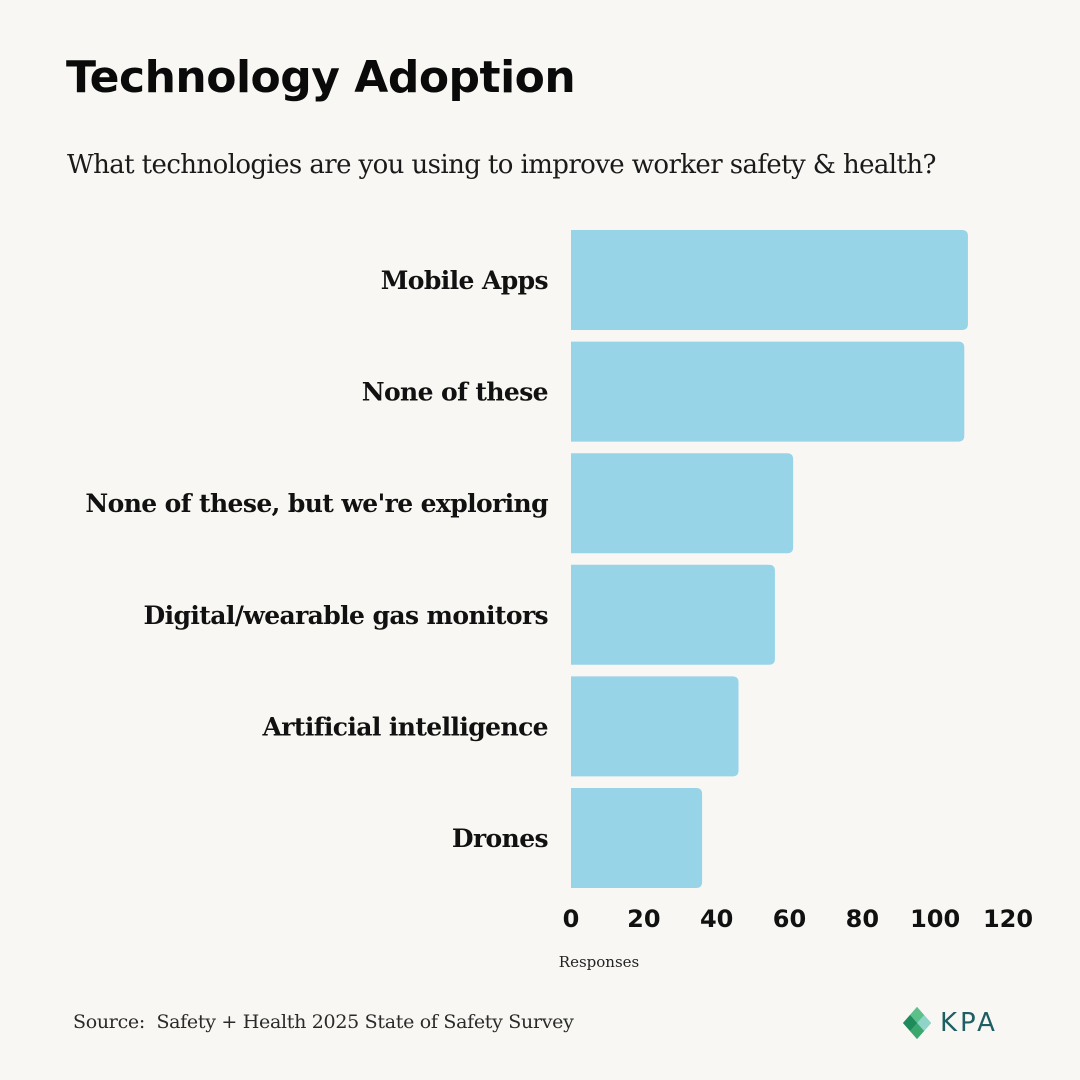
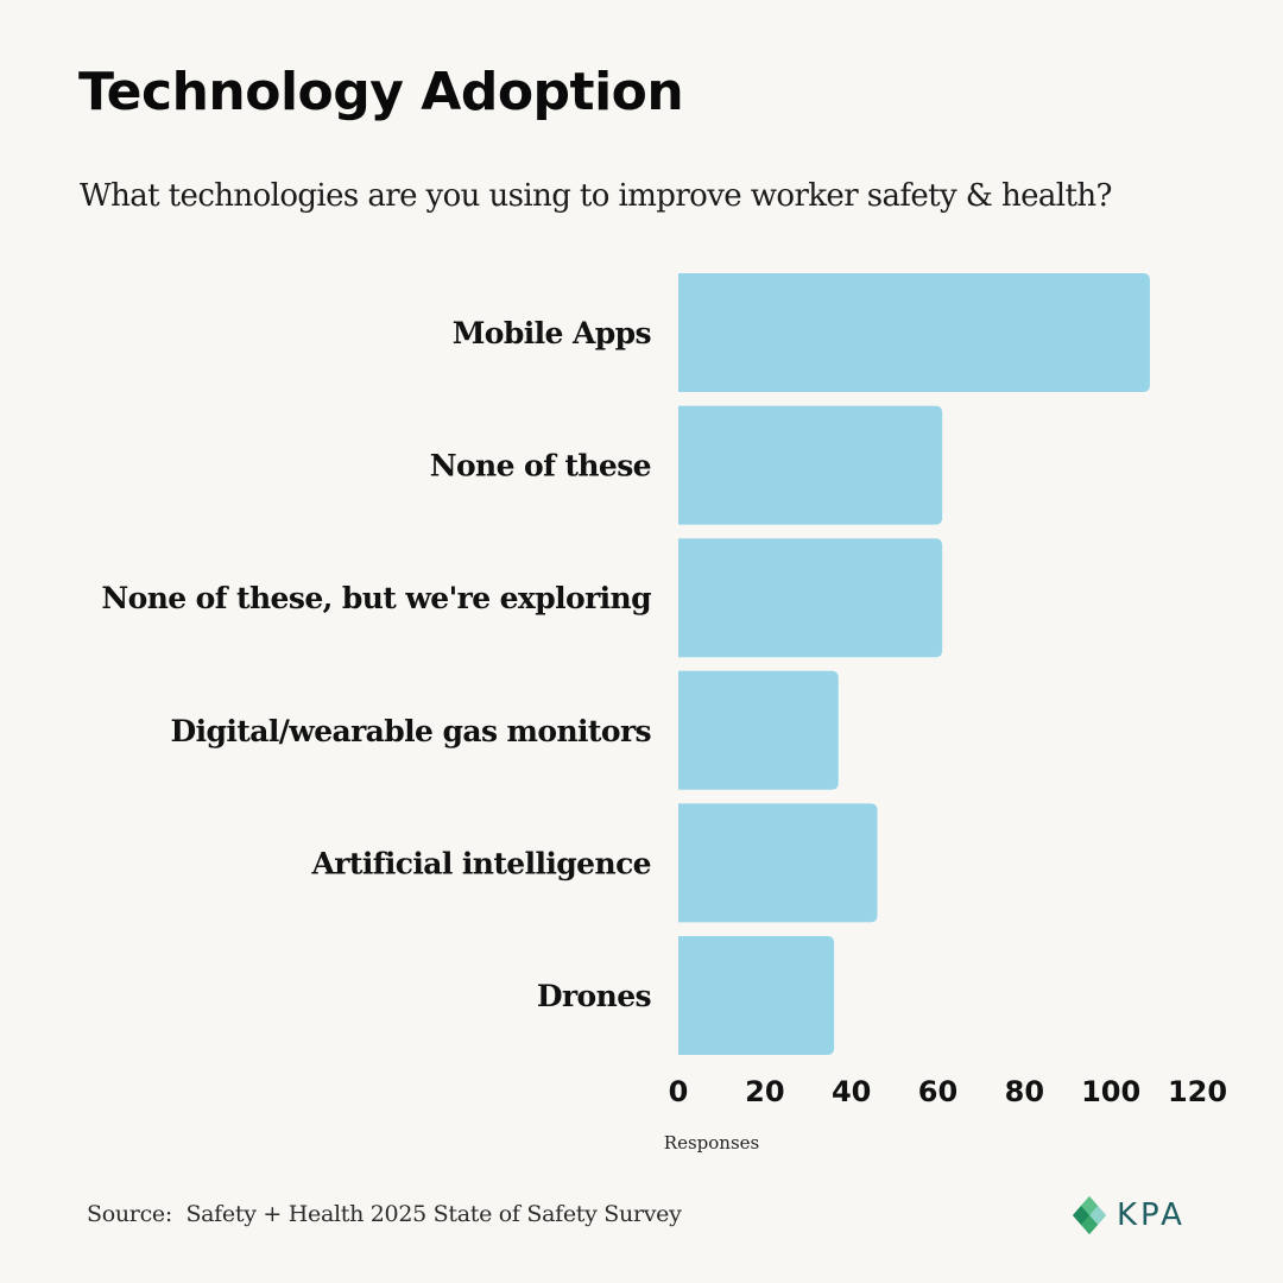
None of these: 108 -> 61
Digital/wearable gas monitors: 56 -> 37
